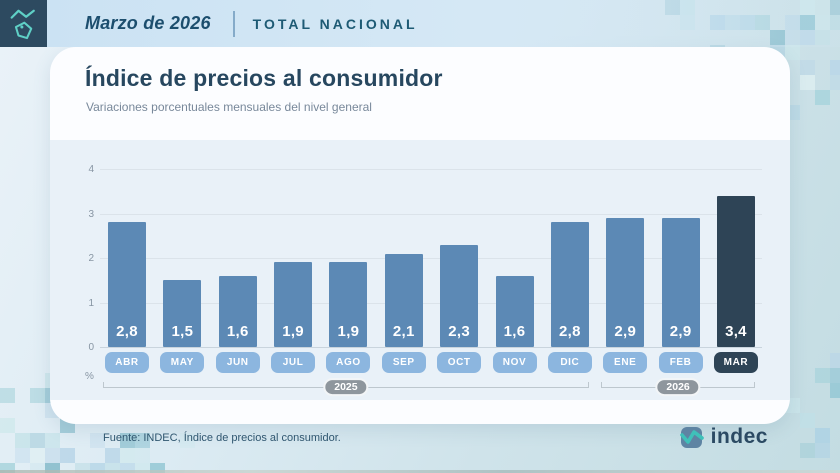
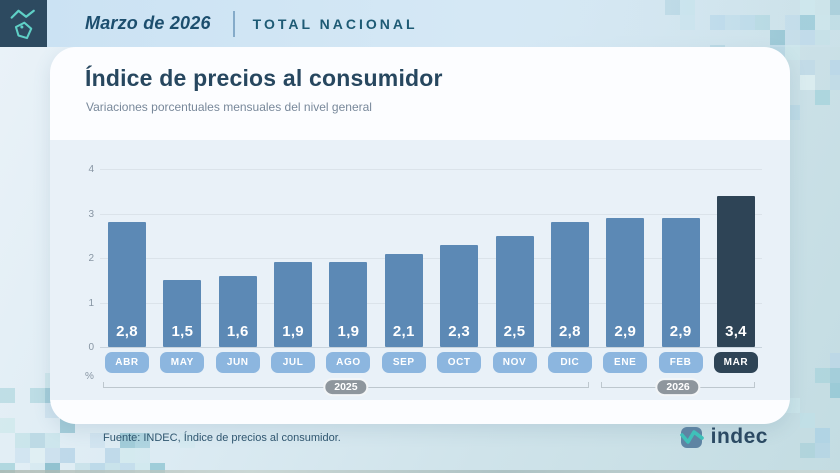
NOV: 1,6 -> 2,5
